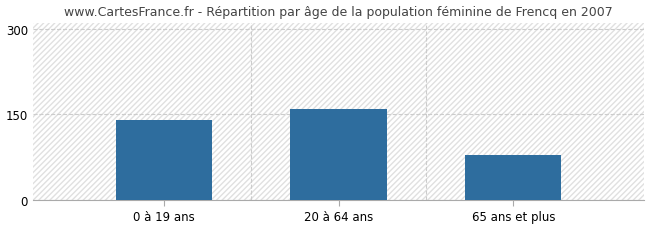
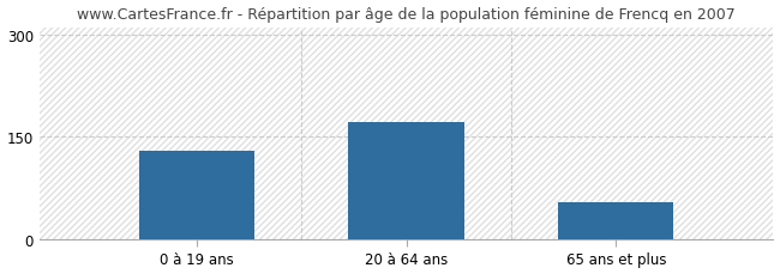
0 à 19 ans: 140 -> 130
20 à 64 ans: 160 -> 172
65 ans et plus: 78 -> 55
